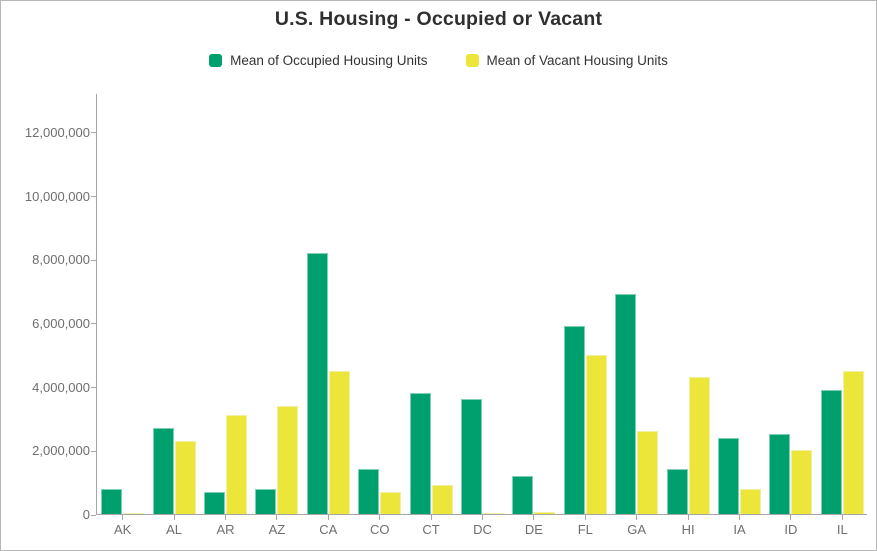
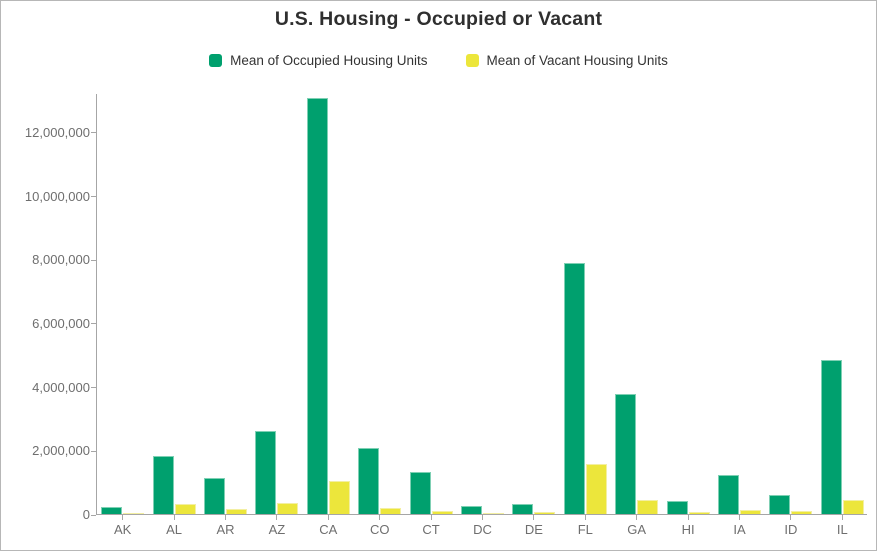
Mean of Occupied Housing Units/AK: 800000 -> 200000
Mean of Occupied Housing Units/AL: 2700000 -> 1800000
Mean of Vacant Housing Units/AL: 2300000 -> 300000
Mean of Occupied Housing Units/AR: 700000 -> 1100000
Mean of Vacant Housing Units/AR: 3100000 -> 200000
Mean of Occupied Housing Units/AZ: 800000 -> 2600000
Mean of Vacant Housing Units/AZ: 3400000 -> 300000
Mean of Occupied Housing Units/CA: 8200000 -> 13100000
Mean of Vacant Housing Units/CA: 4500000 -> 1000000
Mean of Occupied Housing Units/CO: 1400000 -> 2100000
Mean of Vacant Housing Units/CO: 700000 -> 200000
Mean of Occupied Housing Units/CT: 3800000 -> 1300000
Mean of Vacant Housing Units/CT: 900000 -> 100000
Mean of Occupied Housing Units/DC: 3600000 -> 200000
Mean of Occupied Housing Units/DE: 1200000 -> 300000
Mean of Occupied Housing Units/FL: 5900000 -> 7900000
Mean of Vacant Housing Units/FL: 5000000 -> 1600000
Mean of Occupied Housing Units/GA: 6900000 -> 3800000
Mean of Vacant Housing Units/GA: 2600000 -> 400000
Mean of Occupied Housing Units/HI: 1400000 -> 400000
Mean of Vacant Housing Units/HI: 4300000 -> 100000
Mean of Occupied Housing Units/IA: 2400000 -> 1200000
Mean of Vacant Housing Units/IA: 800000 -> 100000
Mean of Occupied Housing Units/ID: 2500000 -> 600000
Mean of Vacant Housing Units/ID: 2000000 -> 100000
Mean of Occupied Housing Units/IL: 3900000 -> 4800000
Mean of Vacant Housing Units/IL: 4500000 -> 400000
